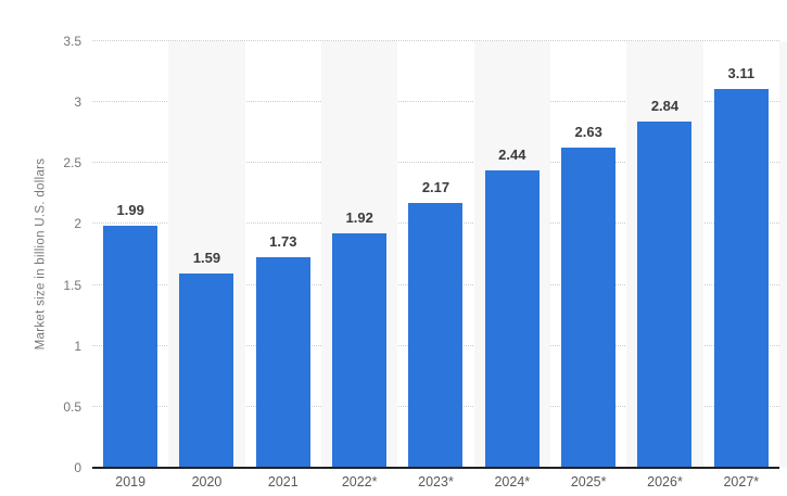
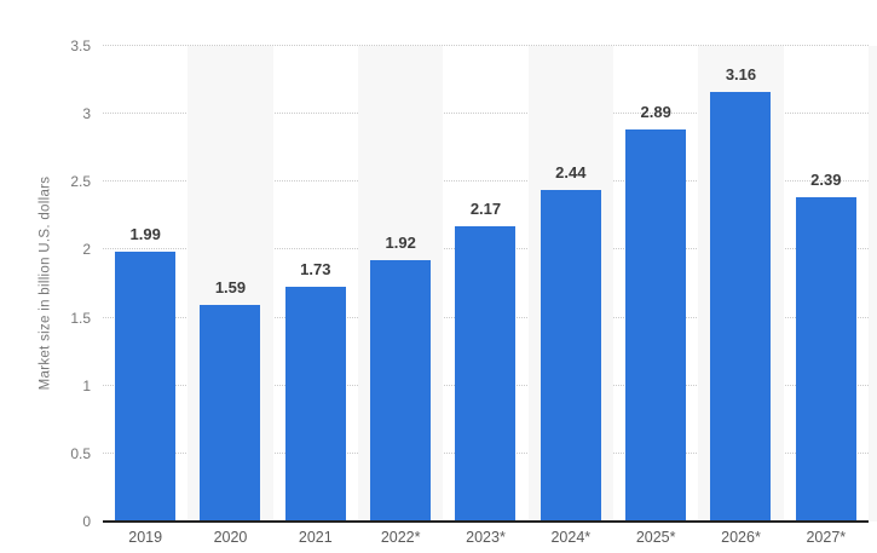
2025*: 2.63 -> 2.89
2026*: 2.84 -> 3.16
2027*: 3.11 -> 2.39
